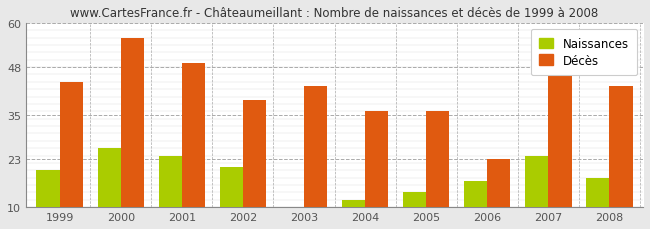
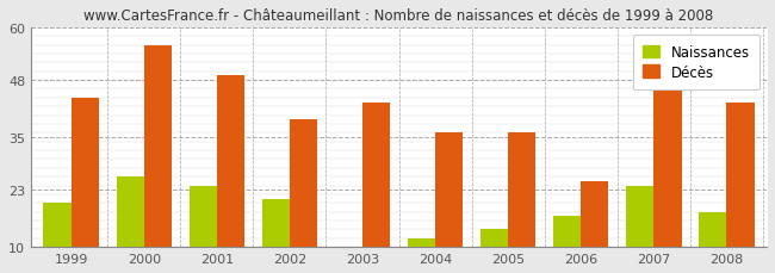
Décès/2006: 23 -> 25
